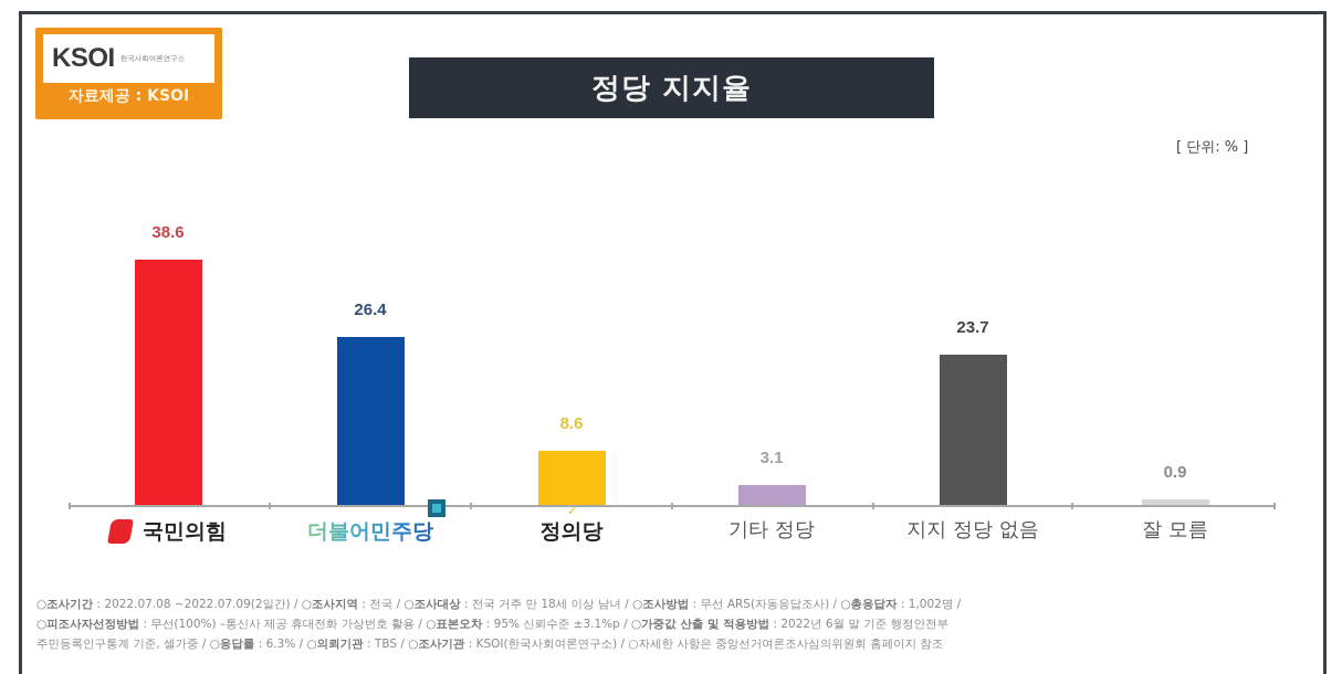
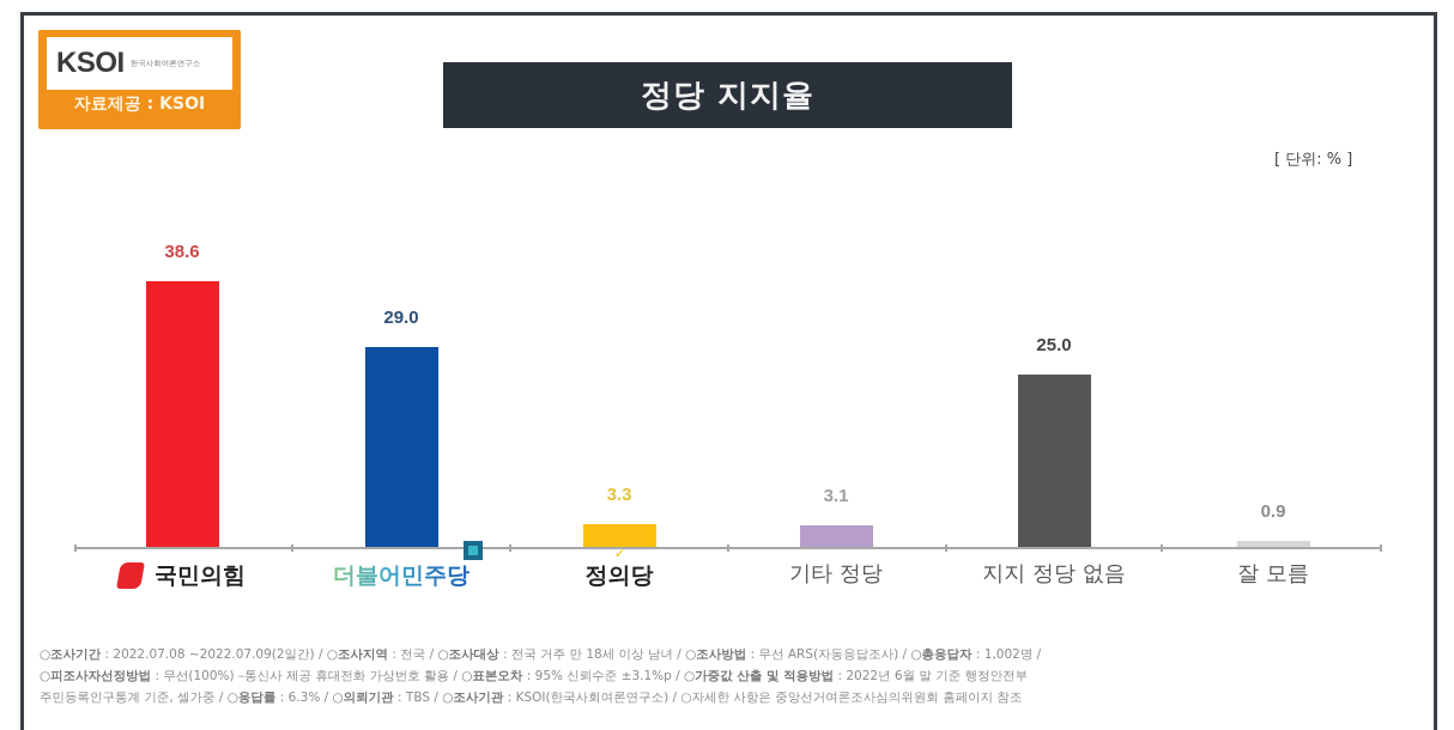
더불어민주당: 26.4 -> 29.0
정의당: 8.6 -> 3.3
지지 정당 없음: 23.7 -> 25.0
